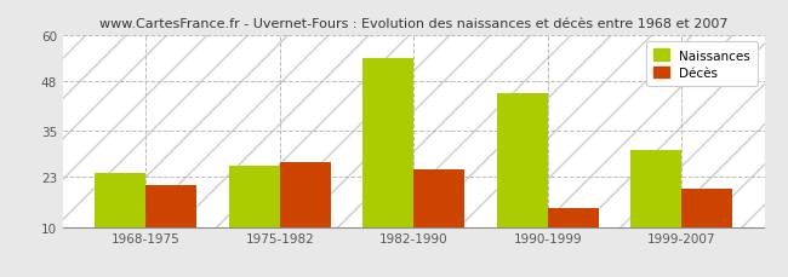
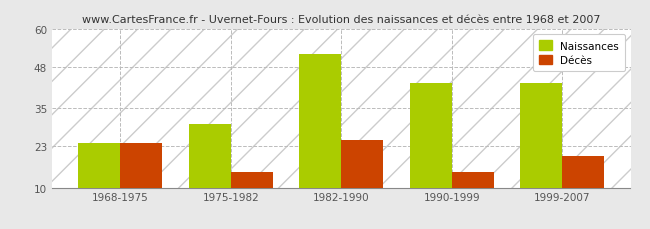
Décès/1968-1975: 21 -> 24
Naissances/1975-1982: 26 -> 30
Décès/1975-1982: 27 -> 15
Naissances/1982-1990: 54 -> 52
Naissances/1990-1999: 45 -> 43
Naissances/1999-2007: 30 -> 43
